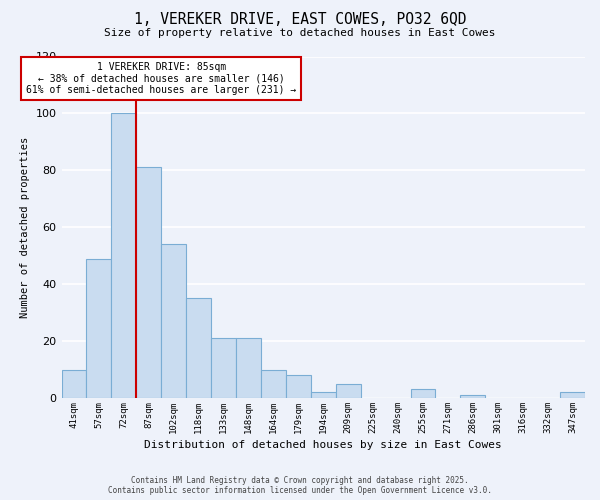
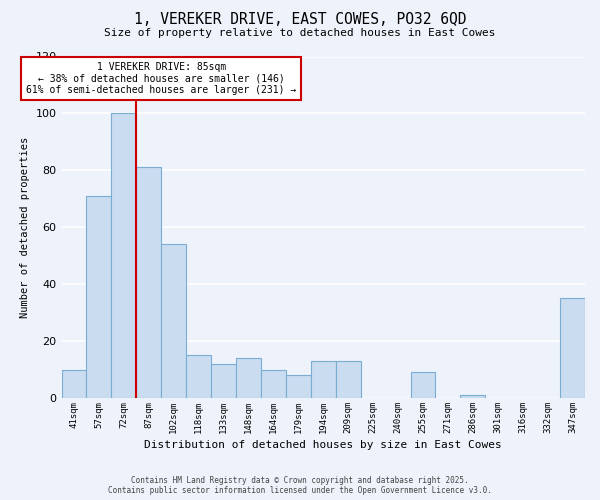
57sqm: 49 -> 71
118sqm: 35 -> 15
133sqm: 21 -> 12
148sqm: 21 -> 14
194sqm: 2 -> 13
209sqm: 5 -> 13
255sqm: 3 -> 9
347sqm: 2 -> 35
